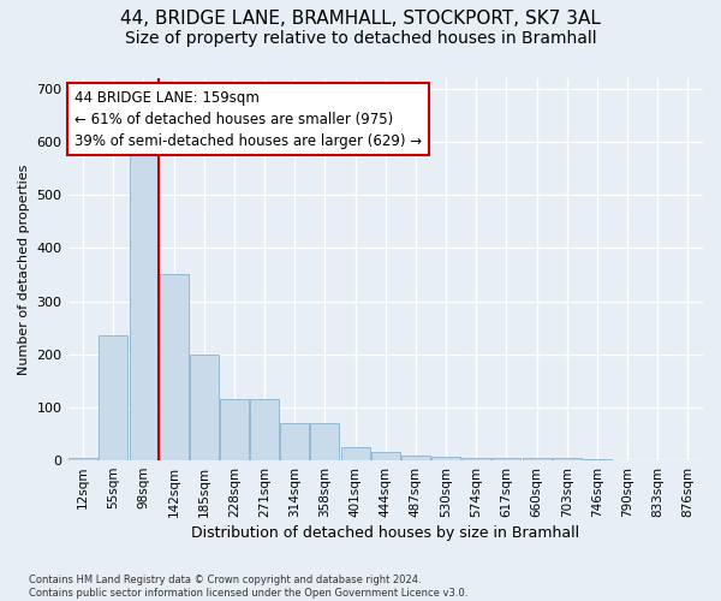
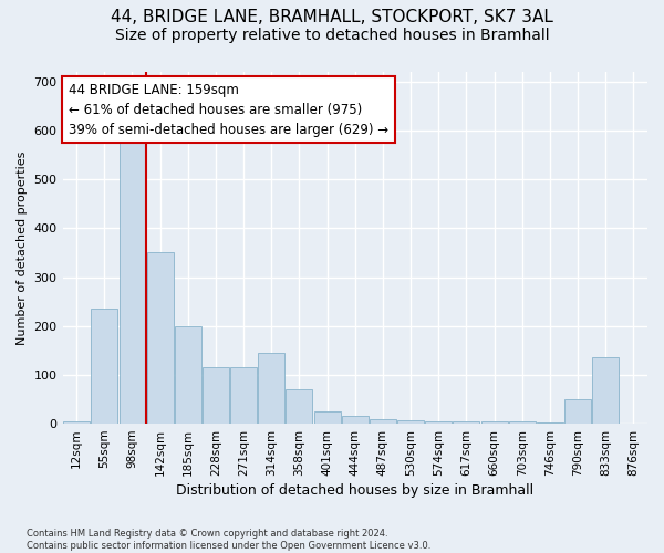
314sqm: 70 -> 145
790sqm: 1 -> 50
833sqm: 1 -> 135
